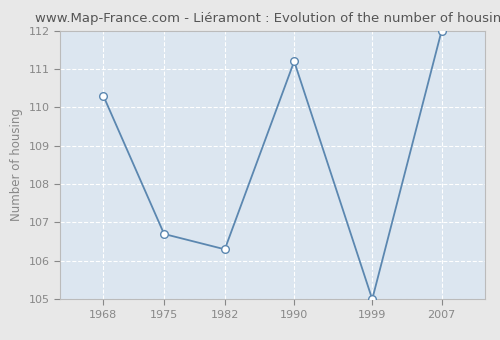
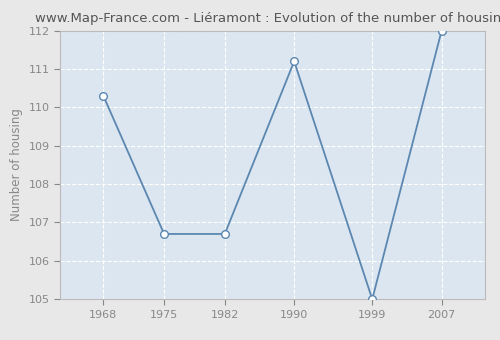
1982: 106.3 -> 106.7
